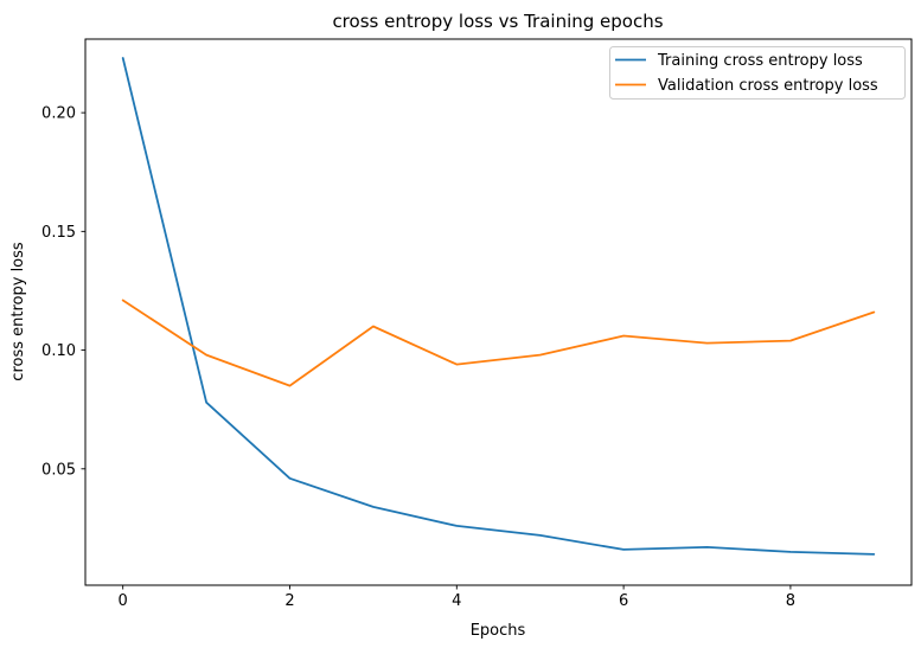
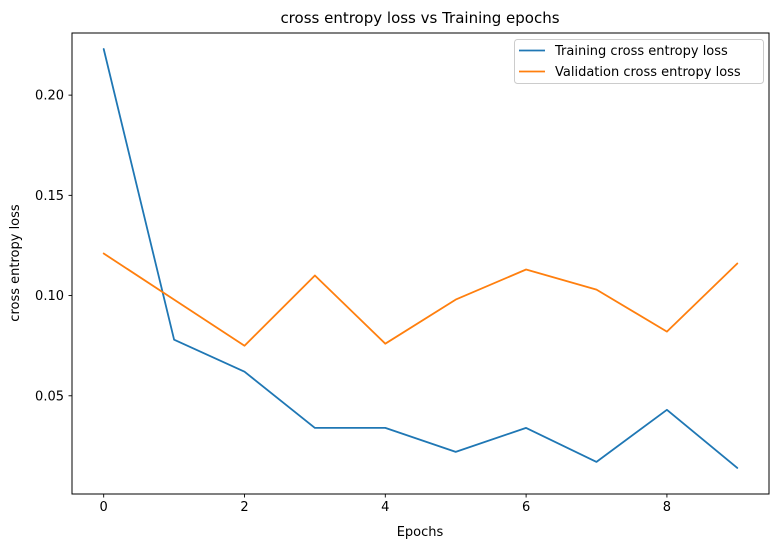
Training cross entropy loss/2: 0.046 -> 0.062
Validation cross entropy loss/2: 0.085 -> 0.075
Training cross entropy loss/4: 0.026 -> 0.034
Validation cross entropy loss/4: 0.094 -> 0.076
Training cross entropy loss/6: 0.016 -> 0.034
Validation cross entropy loss/6: 0.106 -> 0.113
Training cross entropy loss/8: 0.015 -> 0.043
Validation cross entropy loss/8: 0.104 -> 0.082
